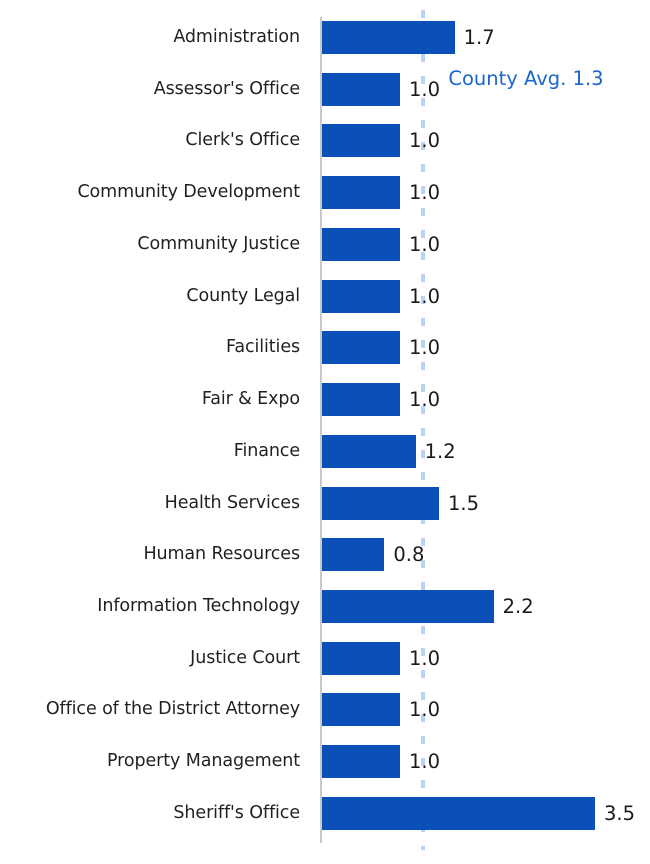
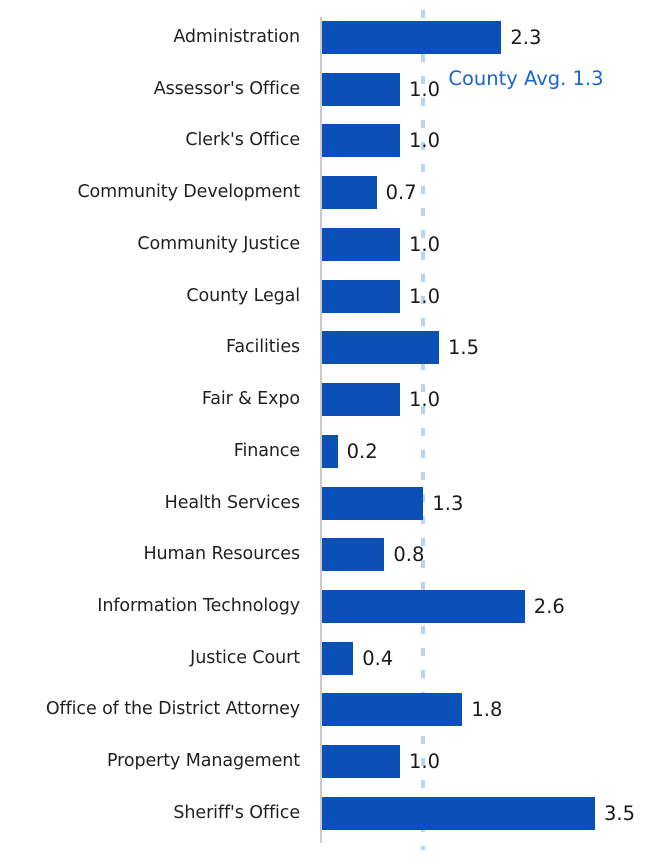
Administration: 1.7 -> 2.3
Community Development: 1.0 -> 0.7
Facilities: 1.0 -> 1.5
Finance: 1.2 -> 0.2
Health Services: 1.5 -> 1.3
Information Technology: 2.2 -> 2.6
Justice Court: 1.0 -> 0.4
Office of the District Attorney: 1.0 -> 1.8
